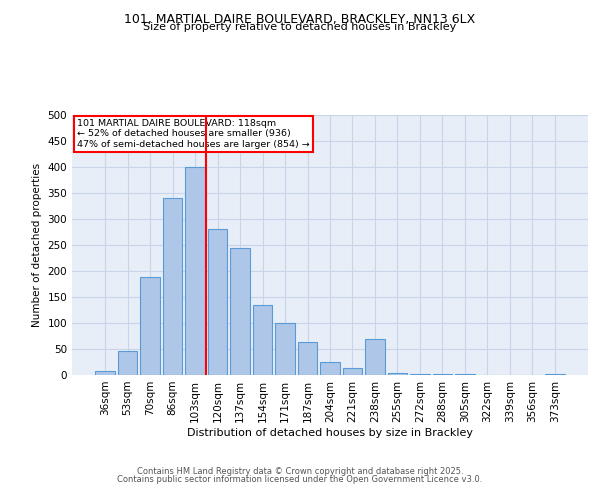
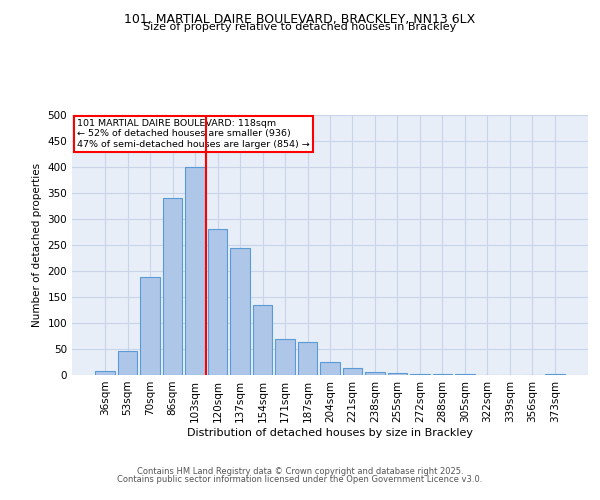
171sqm: 100 -> 70
238sqm: 70 -> 6
